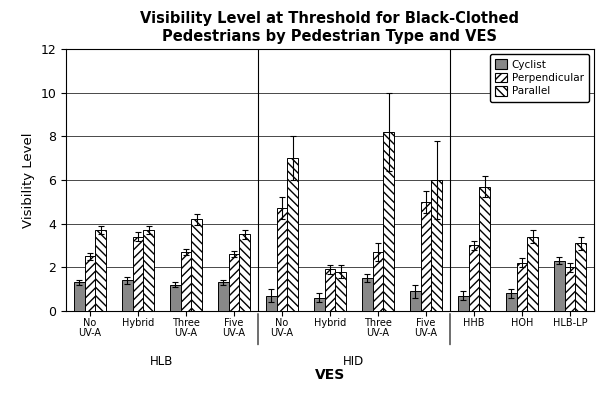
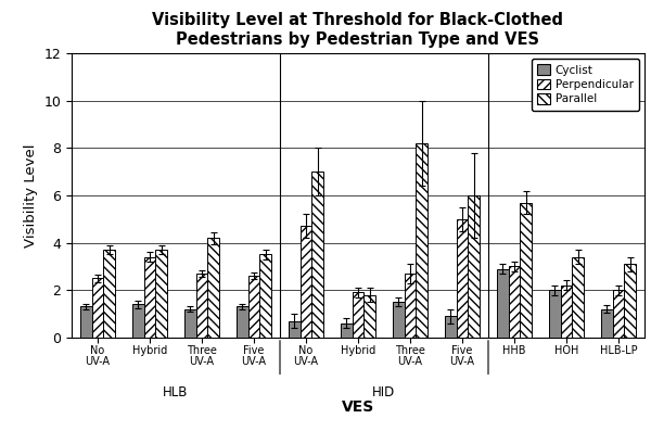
Cyclist/HHB: 0.7 -> 2.9
Cyclist/HOH: 0.8 -> 2.0
Cyclist/HLB-LP: 2.3 -> 1.2
